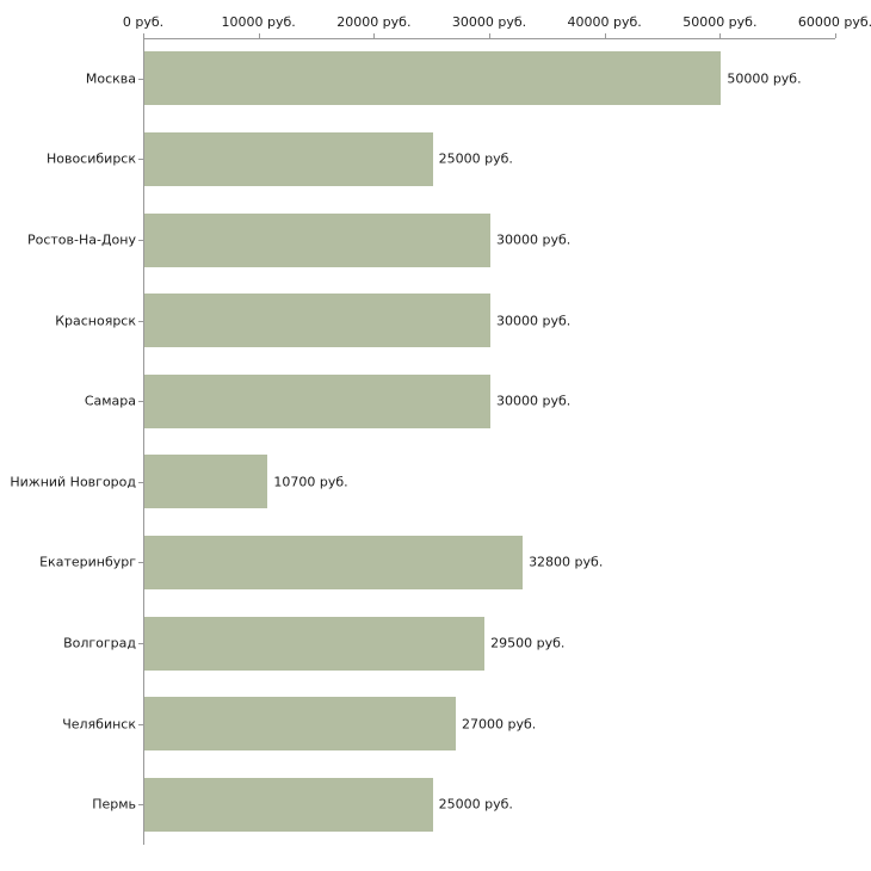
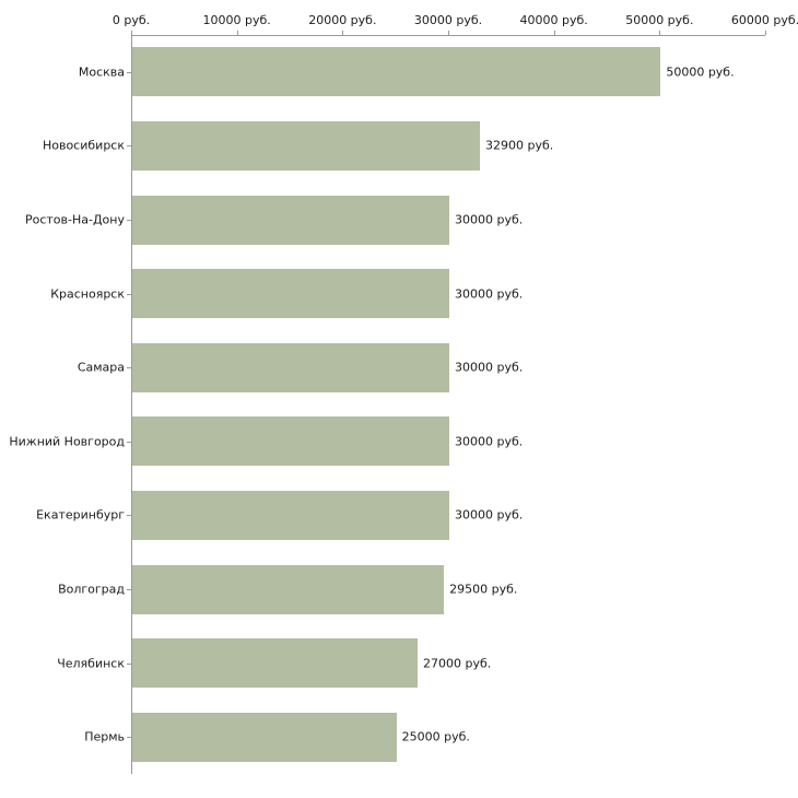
Новосибирск: 25000 -> 32900
Нижний Новгород: 10700 -> 30000
Екатеринбург: 32800 -> 30000
